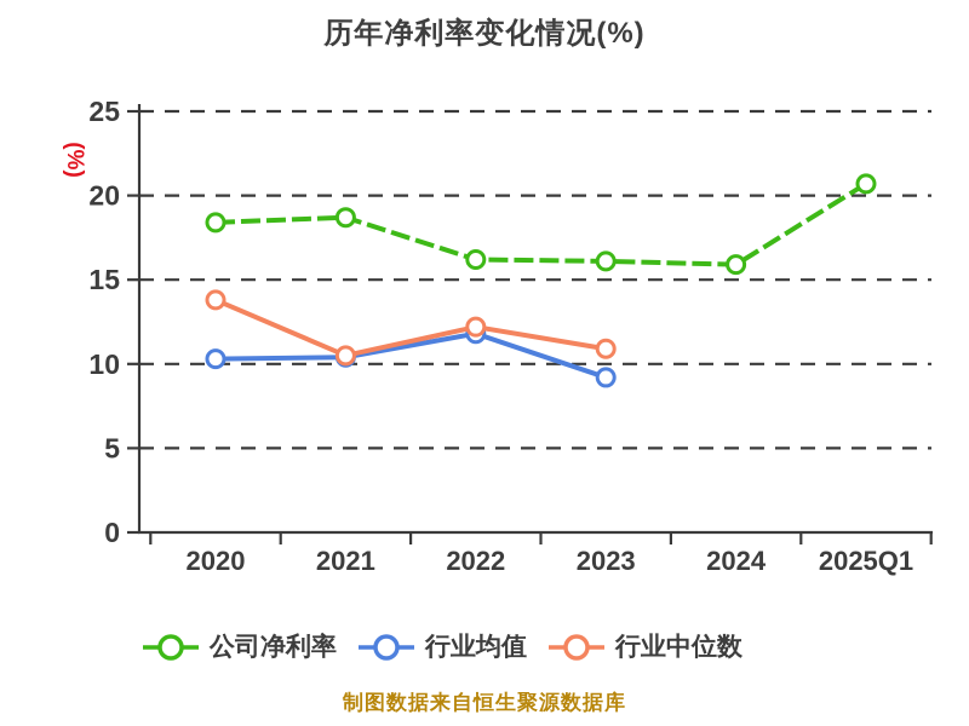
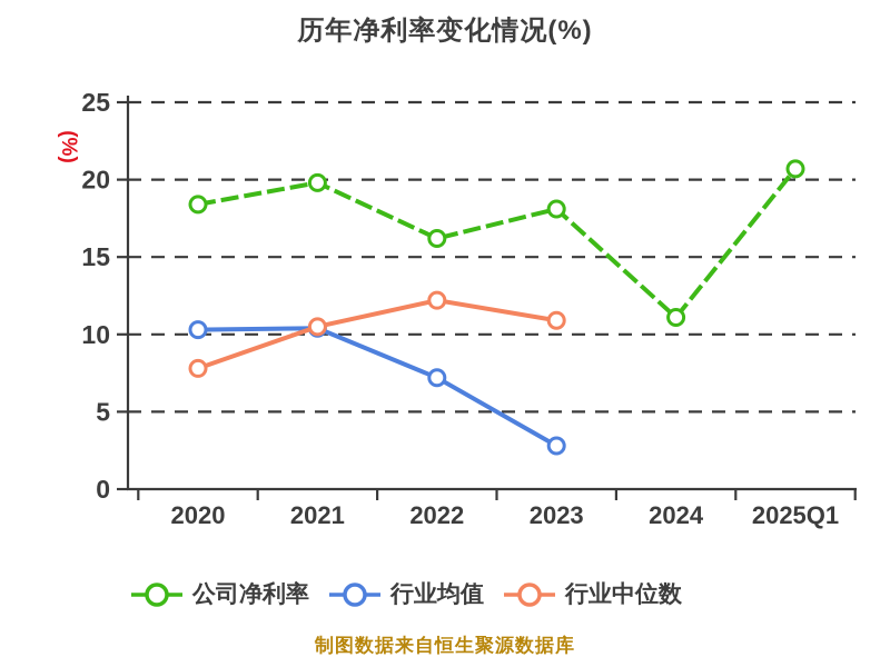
行业中位数/2020: 13.8 -> 7.8
公司净利率/2021: 18.7 -> 19.8
行业均值/2022: 11.8 -> 7.2
公司净利率/2023: 16.1 -> 18.1
行业均值/2023: 9.2 -> 2.8
公司净利率/2024: 15.9 -> 11.1
